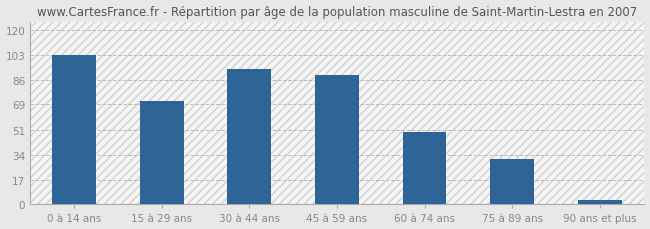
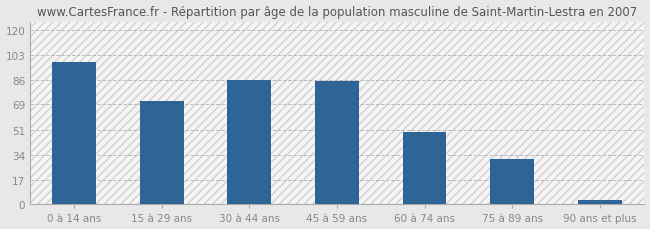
0 à 14 ans: 103 -> 98
30 à 44 ans: 93 -> 86
45 à 59 ans: 89 -> 85
